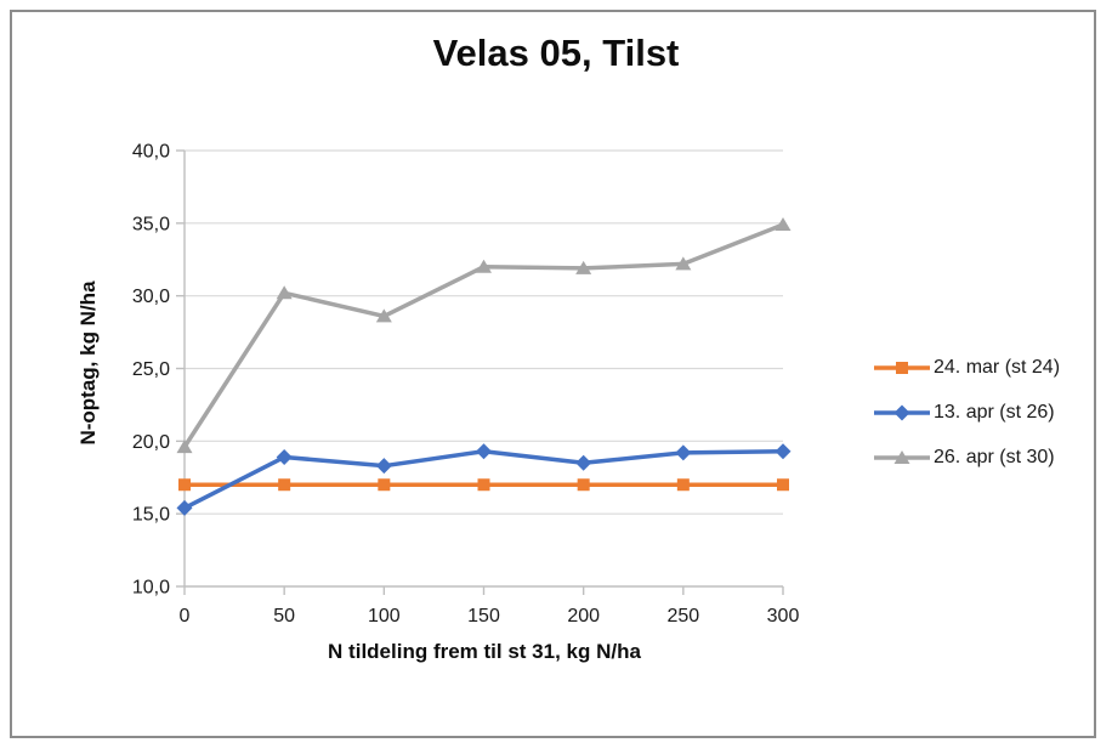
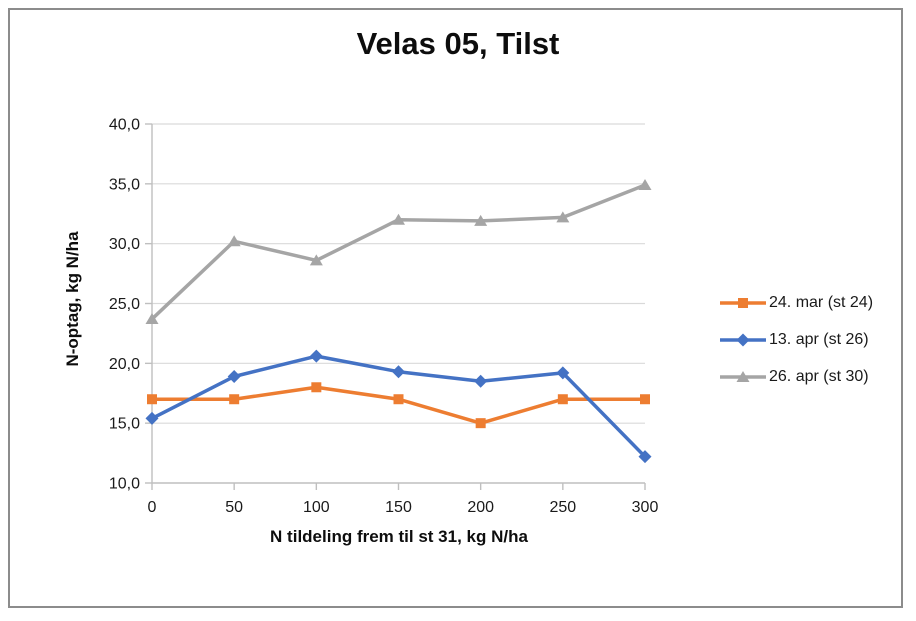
26. apr (st 30)/0: 19,6 -> 23,7
24. mar (st 24)/100: 17 -> 18
13. apr (st 26)/100: 18,3 -> 20,6
24. mar (st 24)/200: 17 -> 15
13. apr (st 26)/300: 19,3 -> 12,2
